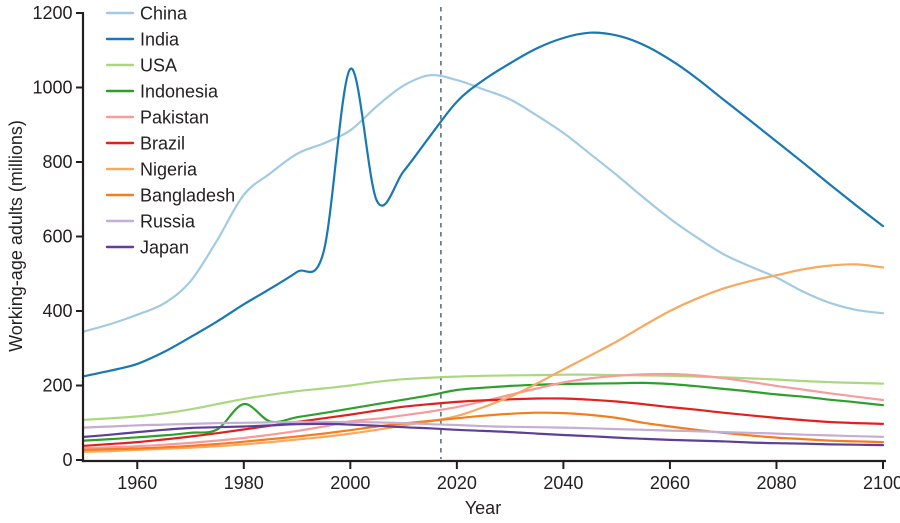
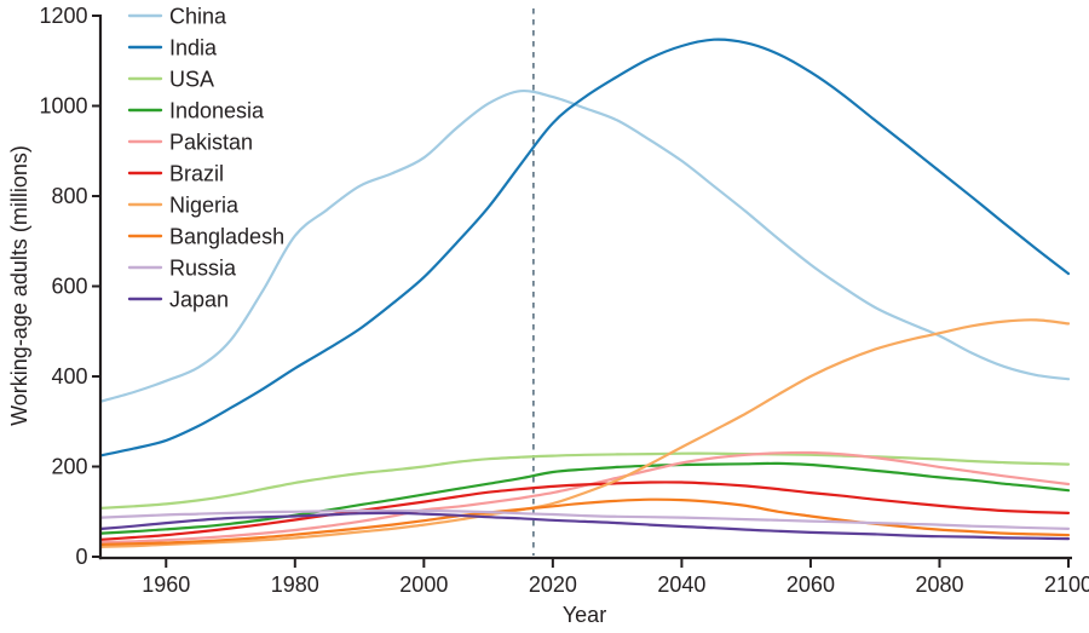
Indonesia/1980: 150 -> 90
India/2000: 1050 -> 620
